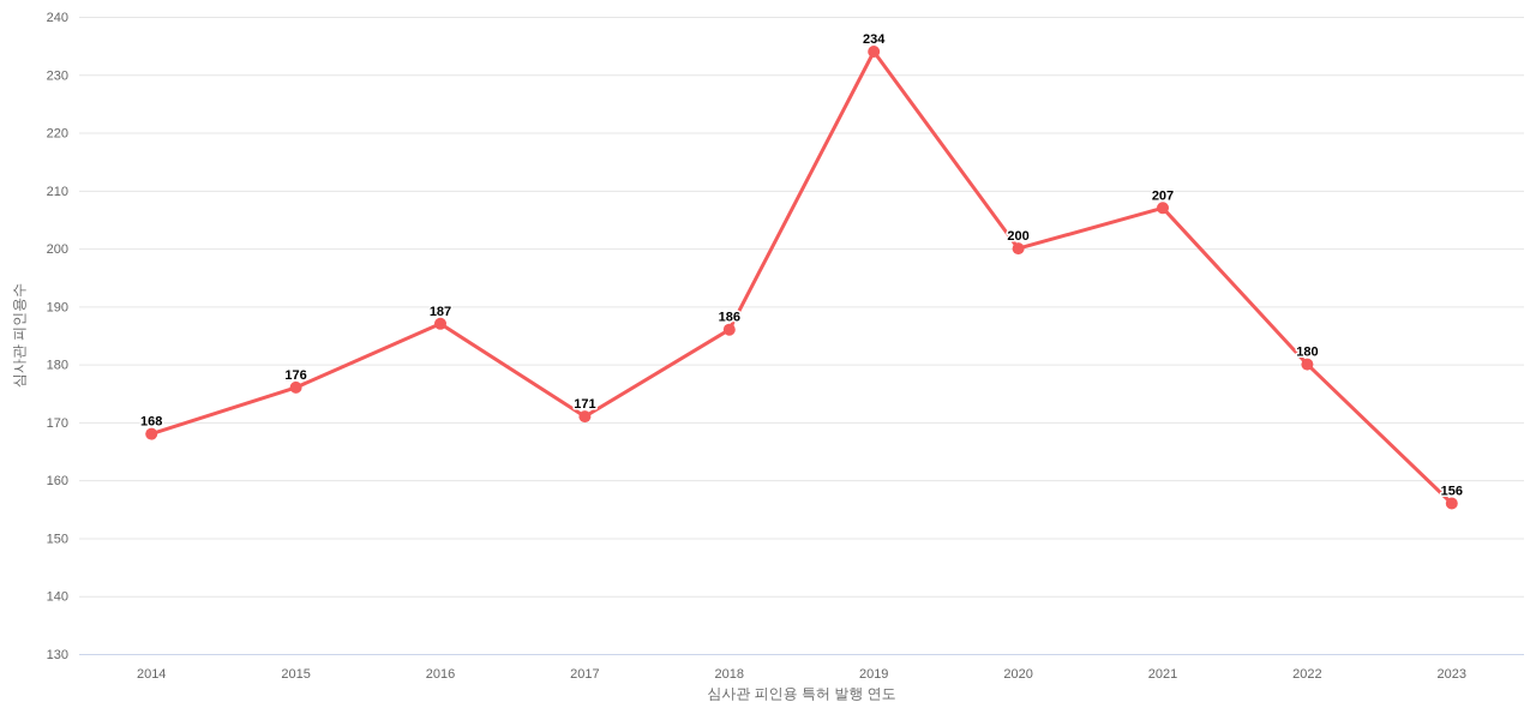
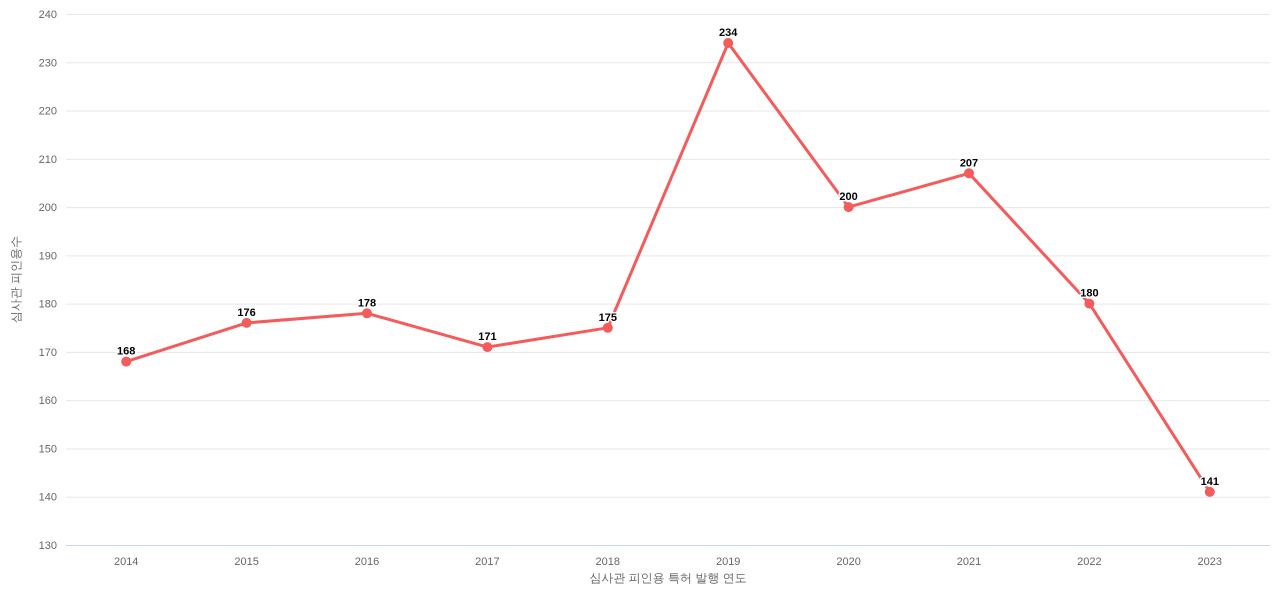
2016: 187 -> 178
2018: 186 -> 175
2023: 156 -> 141
